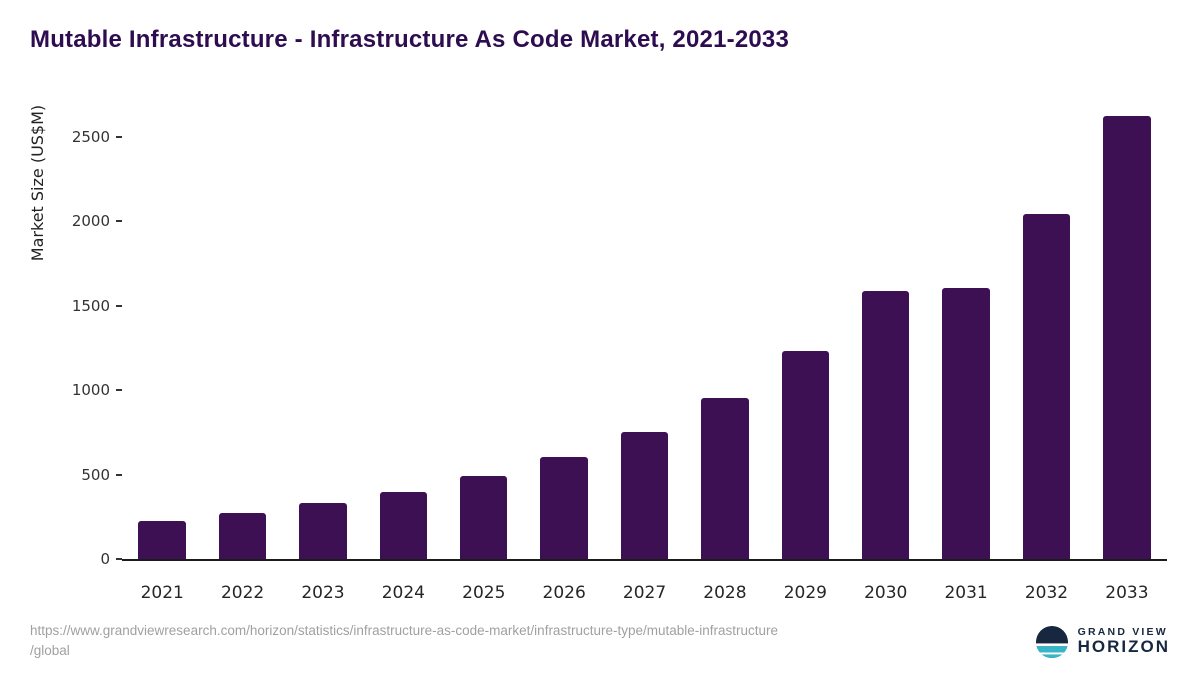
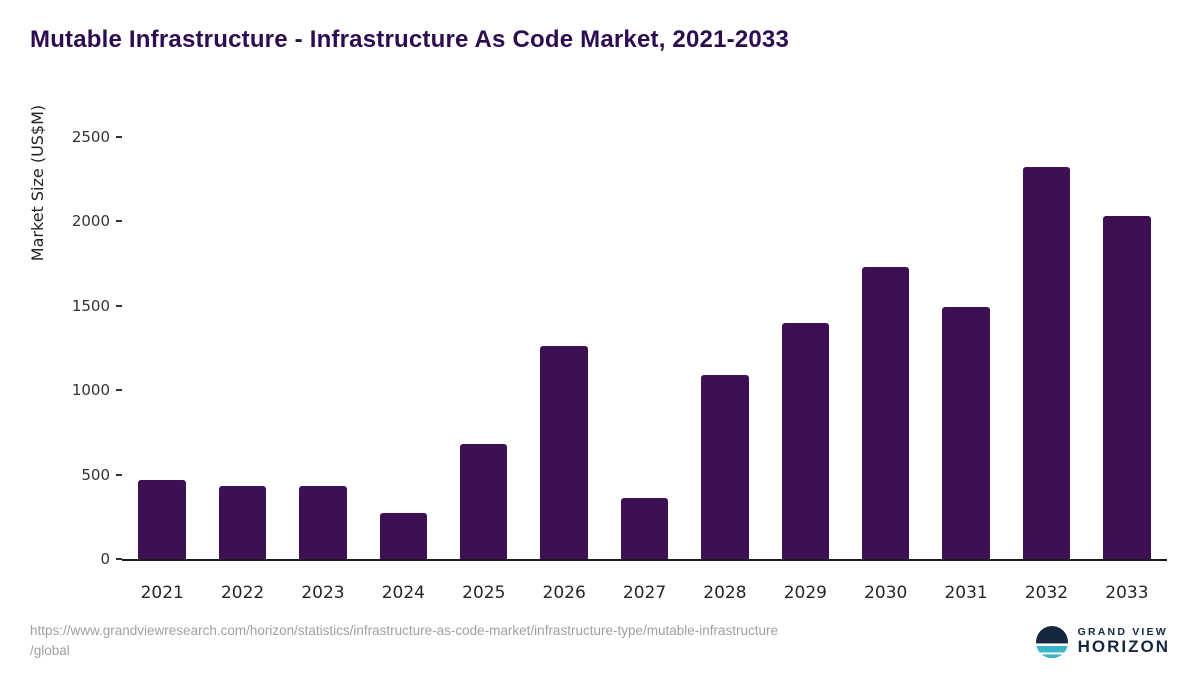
2021: 220 -> 470
2022: 270 -> 430
2023: 330 -> 430
2024: 400 -> 270
2025: 490 -> 680
2026: 600 -> 1260
2027: 760 -> 360
2028: 960 -> 1090
2029: 1230 -> 1400
2030: 1580 -> 1730
2031: 1600 -> 1490
2032: 2040 -> 2320
2033: 2620 -> 2030
